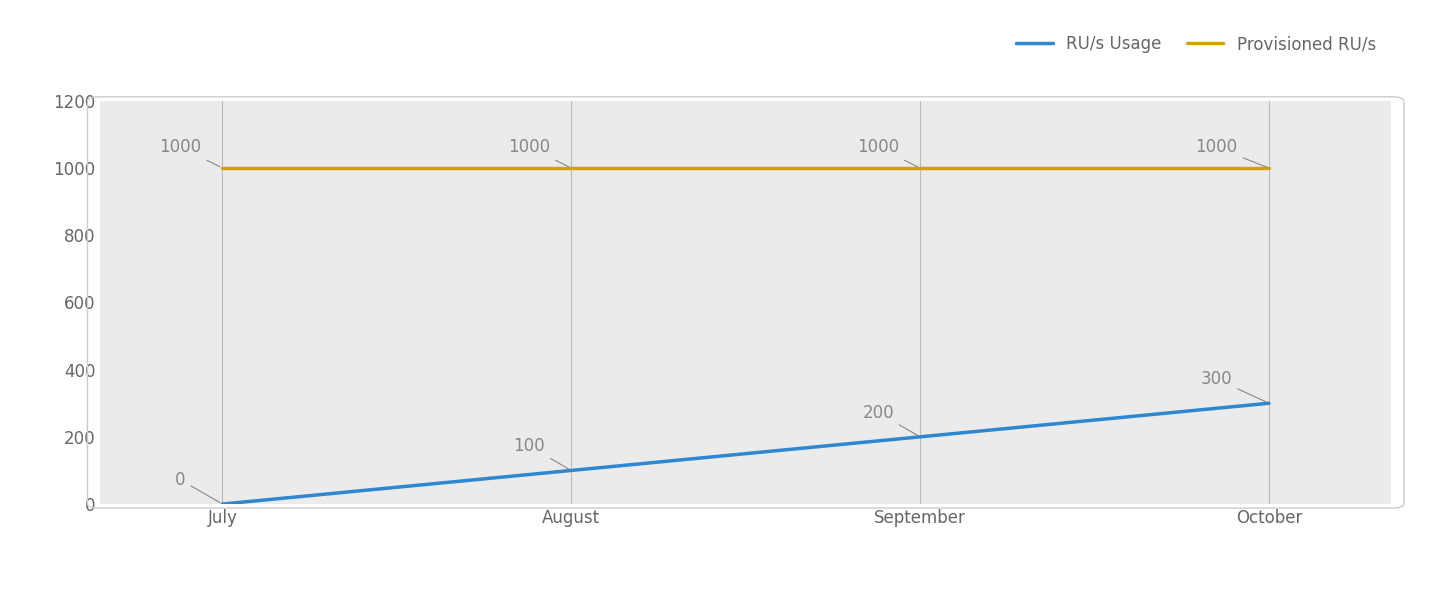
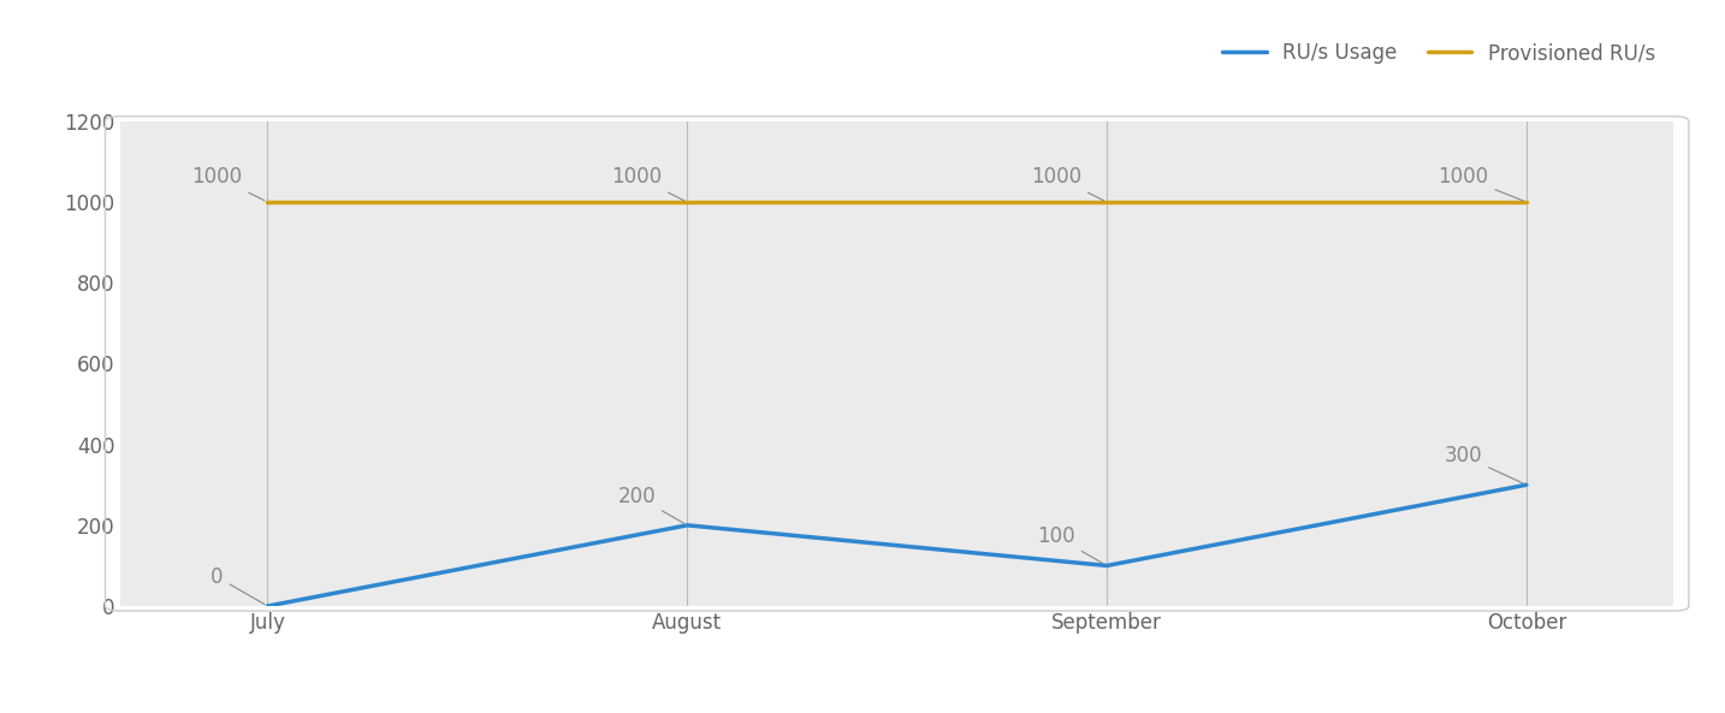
RU/s Usage/August: 100 -> 200
RU/s Usage/September: 200 -> 100
